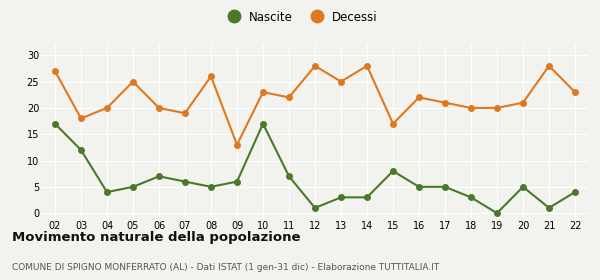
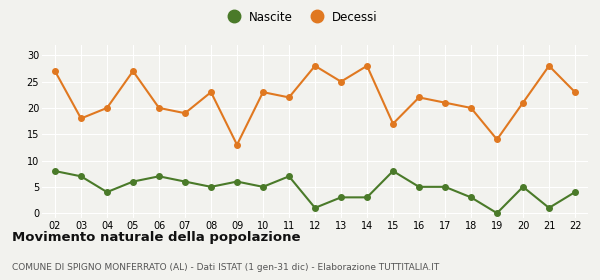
Nascite/02: 17 -> 8
Nascite/03: 12 -> 7
Nascite/05: 5 -> 6
Decessi/05: 25 -> 27
Decessi/08: 26 -> 23
Nascite/10: 17 -> 5
Decessi/19: 20 -> 14
